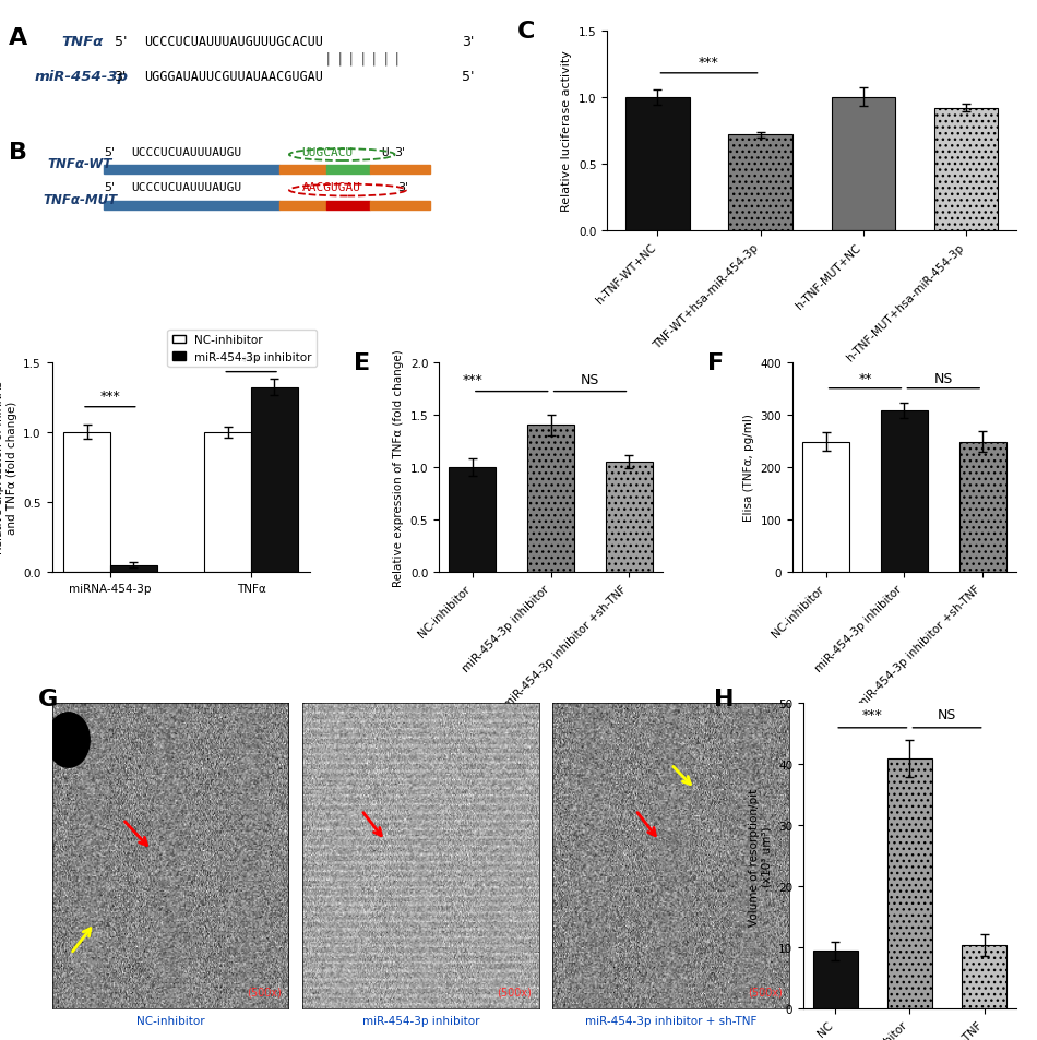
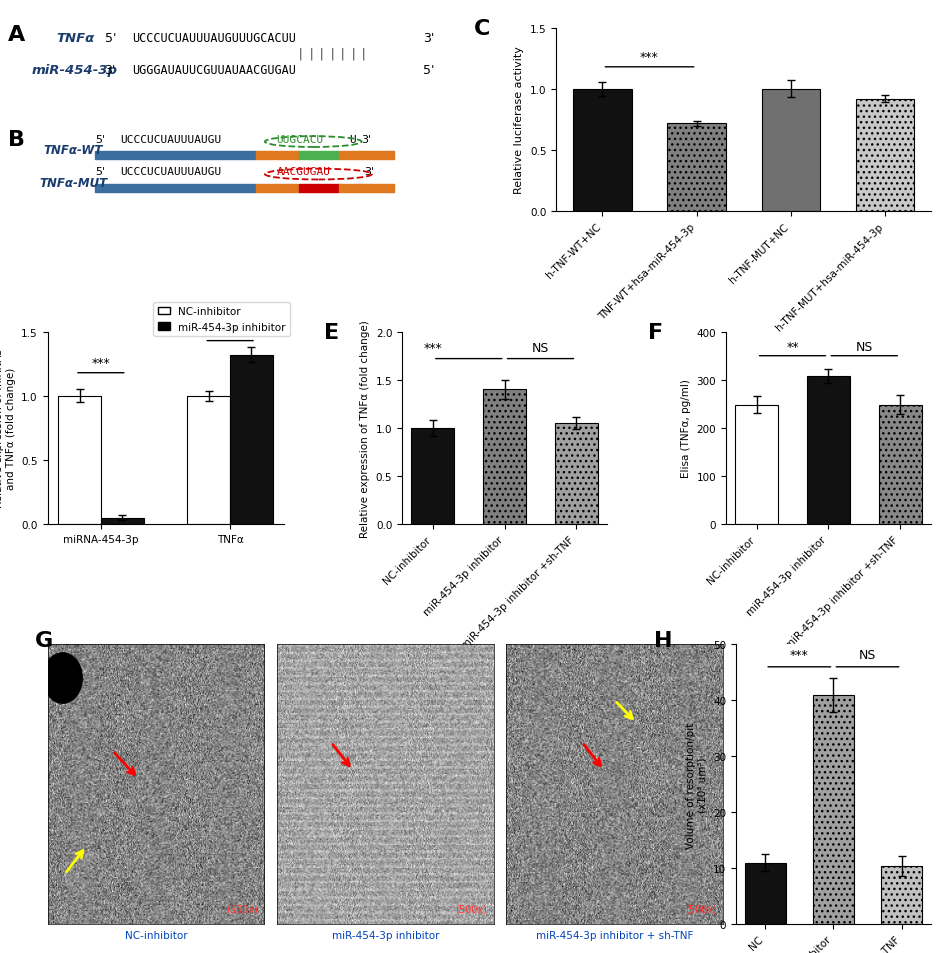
NC: 9.5 -> 11.0
